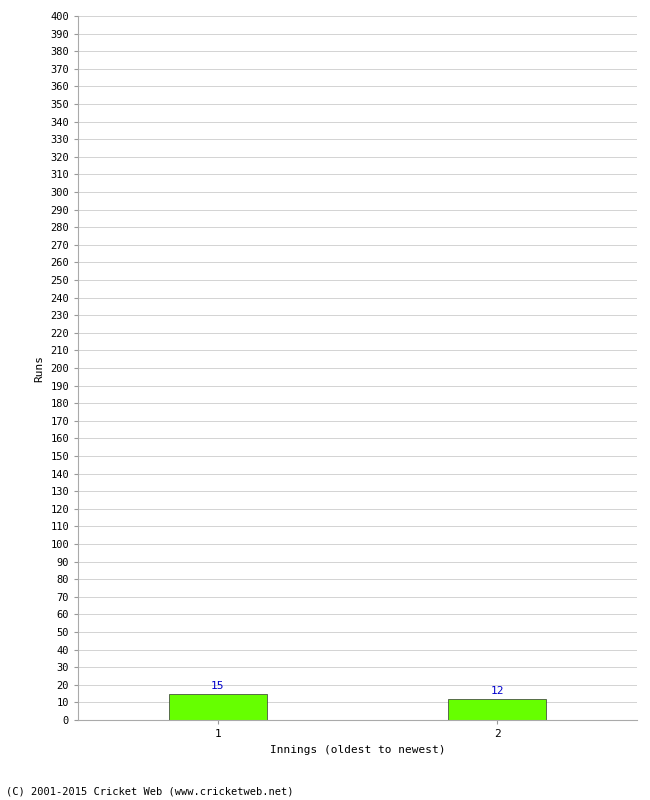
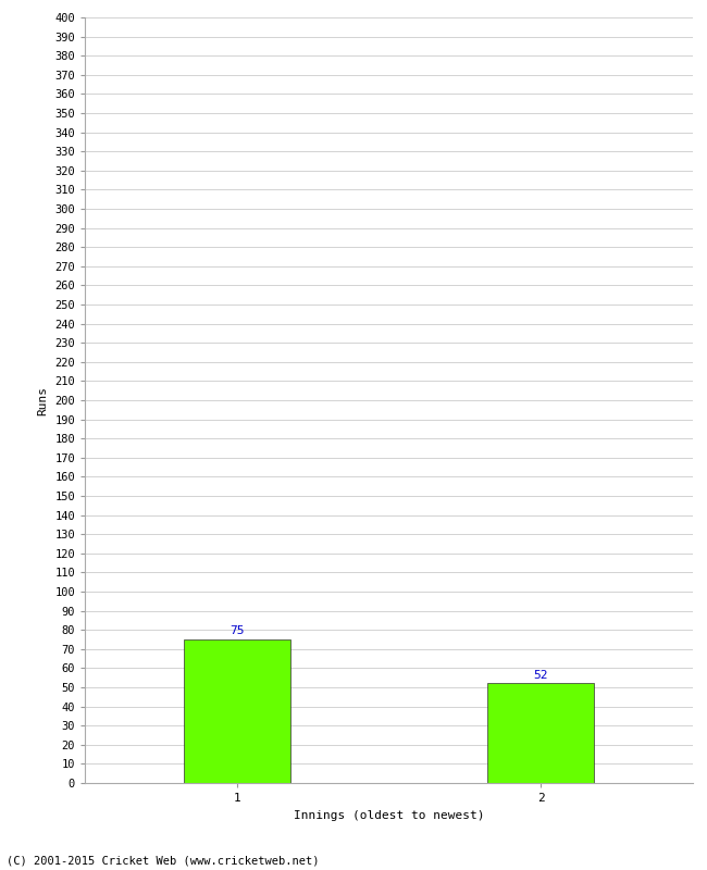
1: 15 -> 75
2: 12 -> 52
